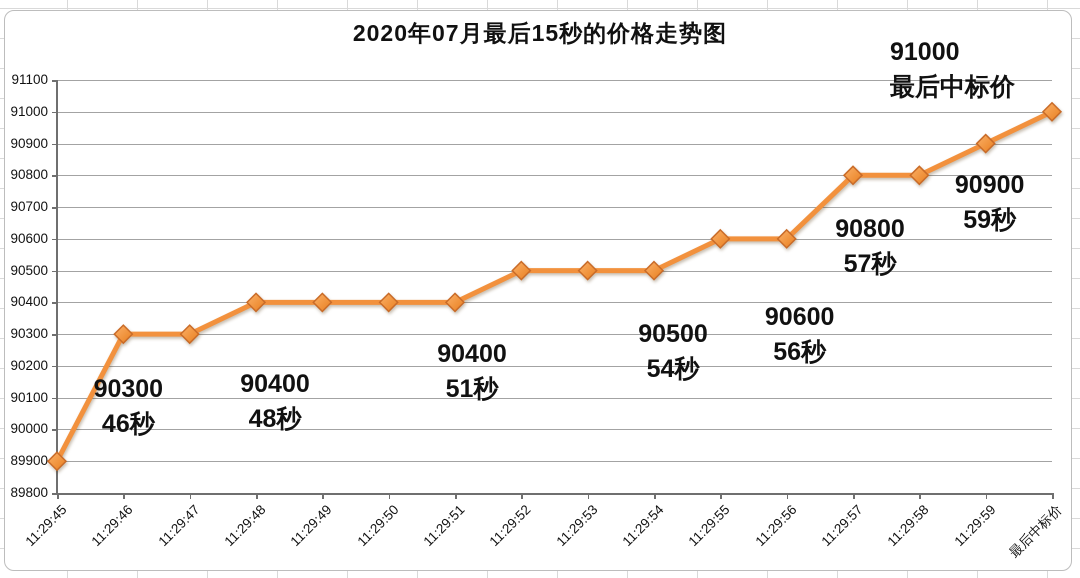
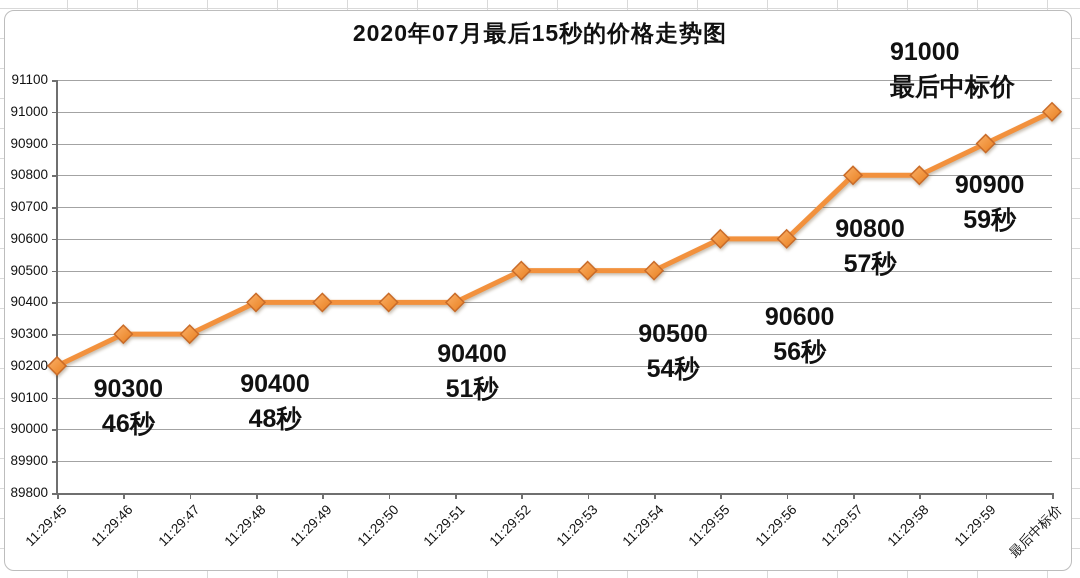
11:29:45: 89900 -> 90200
